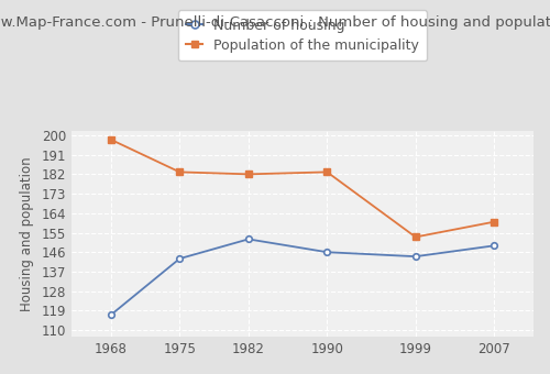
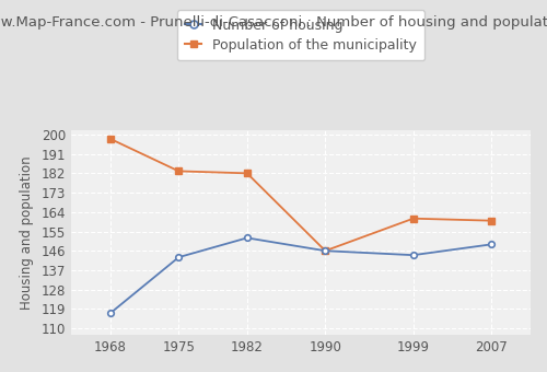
Population of the municipality/1990: 183 -> 146
Population of the municipality/1999: 153 -> 161
